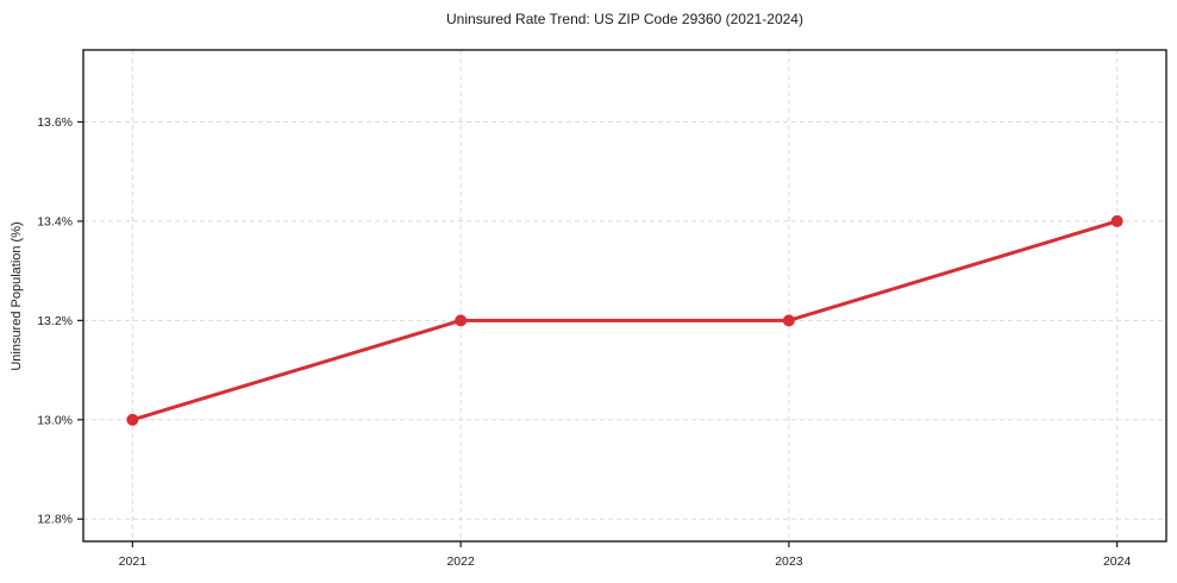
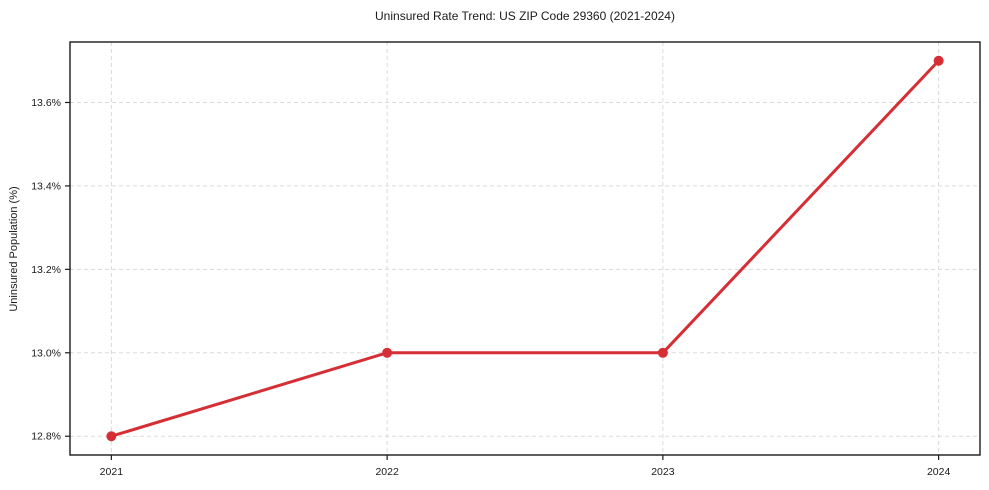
2021: 13.0% -> 12.8%
2022: 13.2% -> 13.0%
2023: 13.2% -> 13.0%
2024: 13.4% -> 13.7%
